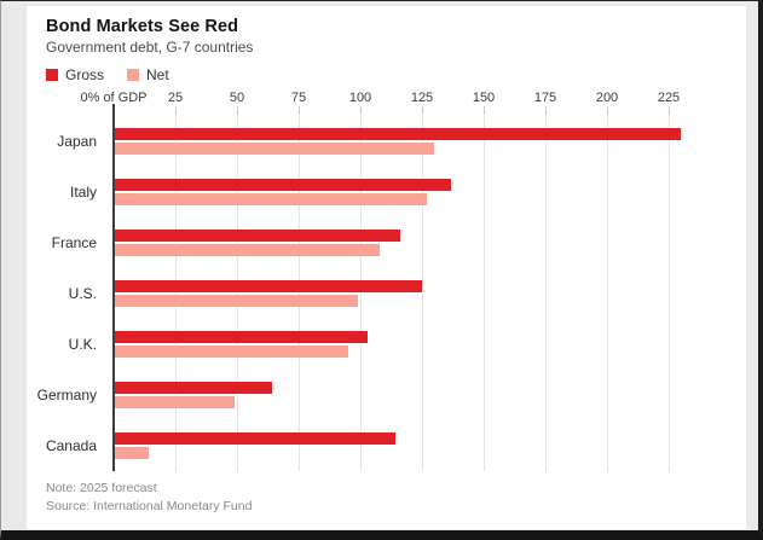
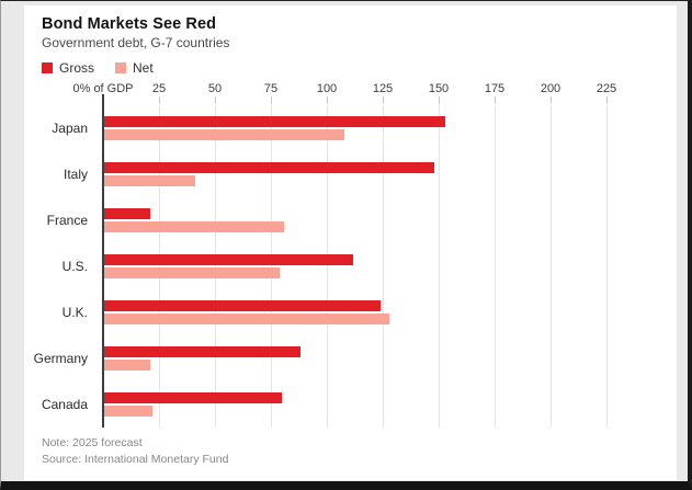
Gross/Japan: 230 -> 153
Net/Japan: 130 -> 108
Gross/Italy: 137 -> 148
Net/Italy: 127 -> 41
Gross/France: 116 -> 21
Net/France: 108 -> 81
Gross/U.S.: 125 -> 112
Net/U.S.: 99 -> 79
Gross/U.K.: 103 -> 124
Net/U.K.: 95 -> 128
Gross/Germany: 64 -> 88
Net/Germany: 49 -> 21
Gross/Canada: 114 -> 80
Net/Canada: 14 -> 22
